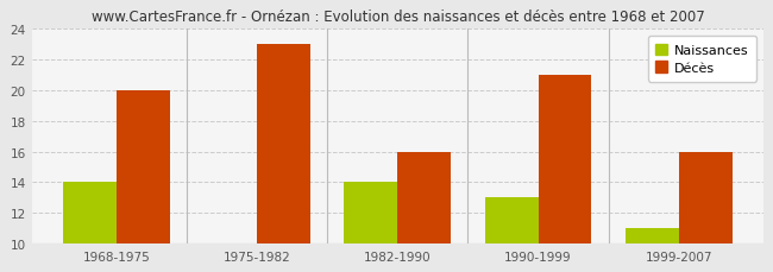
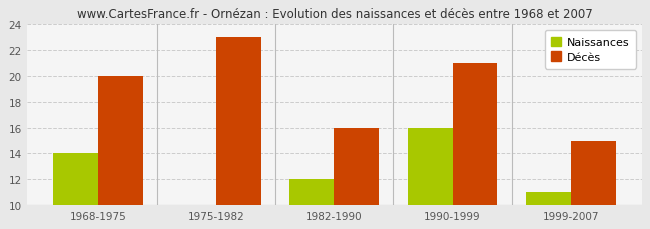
Naissances/1982-1990: 14 -> 12
Naissances/1990-1999: 13 -> 16
Décès/1999-2007: 16 -> 15
